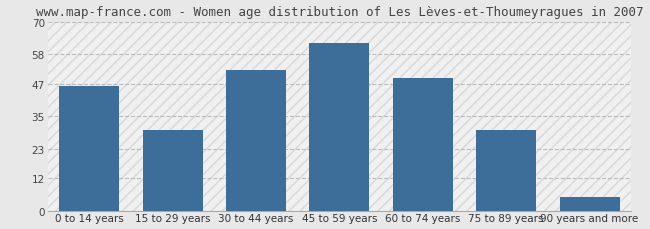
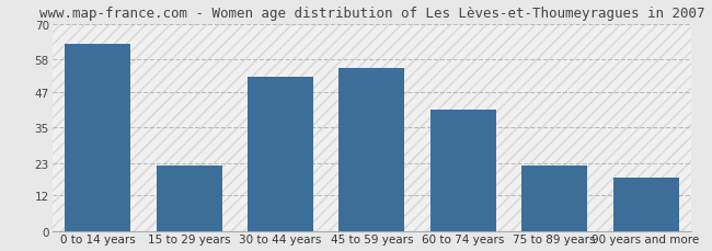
0 to 14 years: 46 -> 63
15 to 29 years: 30 -> 22
45 to 59 years: 62 -> 55
60 to 74 years: 49 -> 41
75 to 89 years: 30 -> 22
90 years and more: 5 -> 18
